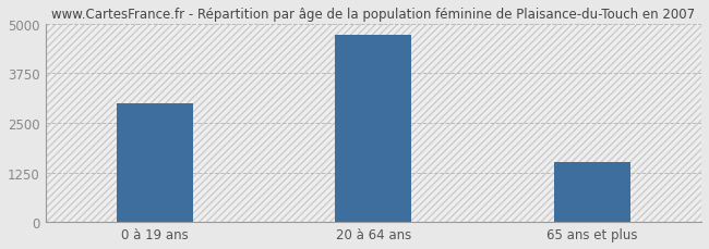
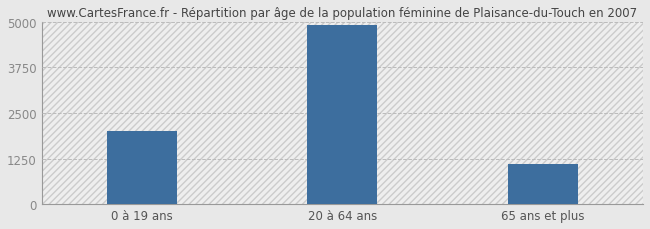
0 à 19 ans: 3000 -> 2000
20 à 64 ans: 4700 -> 4900
65 ans et plus: 1500 -> 1100
